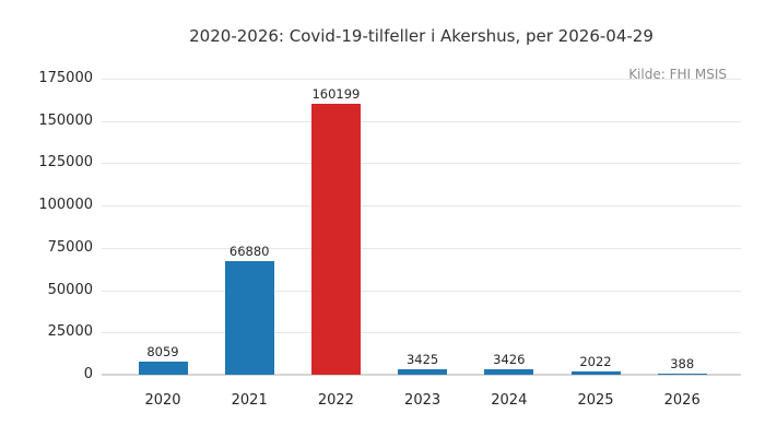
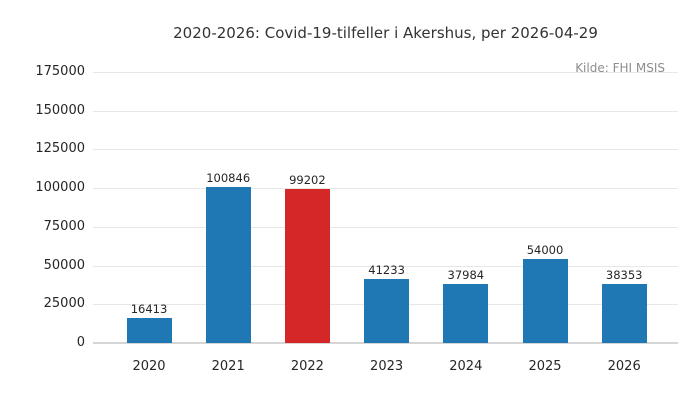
2020: 8059 -> 16413
2021: 66880 -> 100846
2022: 160199 -> 99202
2023: 3425 -> 41233
2024: 3426 -> 37984
2025: 2022 -> 54000
2026: 388 -> 38353
